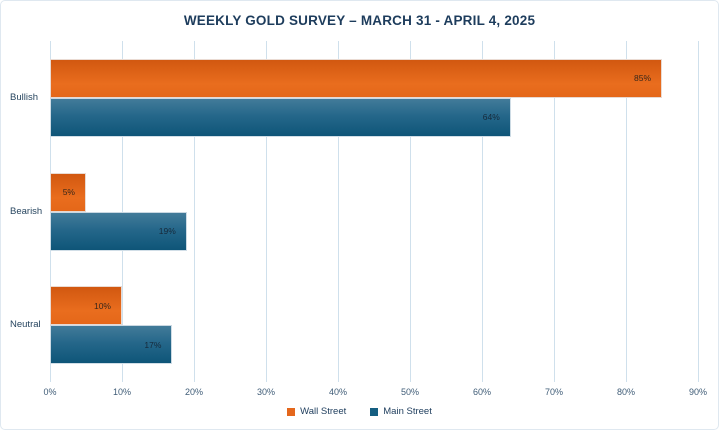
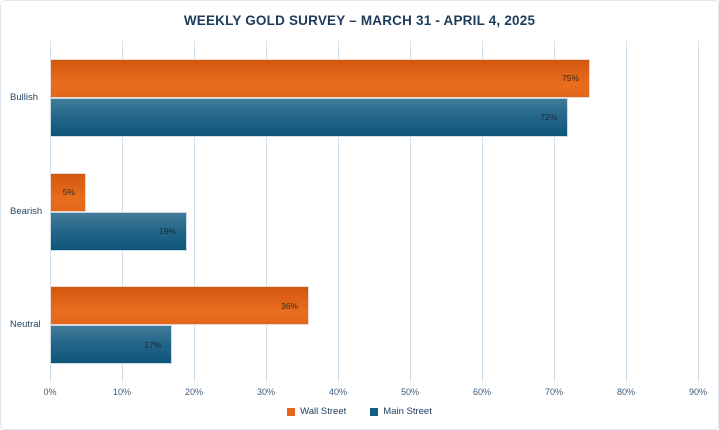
Wall Street/Bullish: 85% -> 75%
Main Street/Bullish: 64% -> 72%
Wall Street/Neutral: 10% -> 36%
